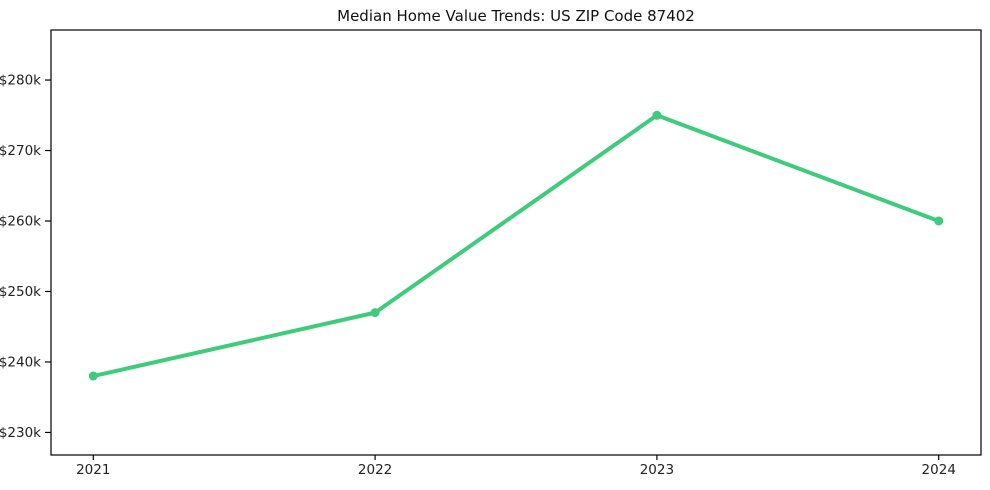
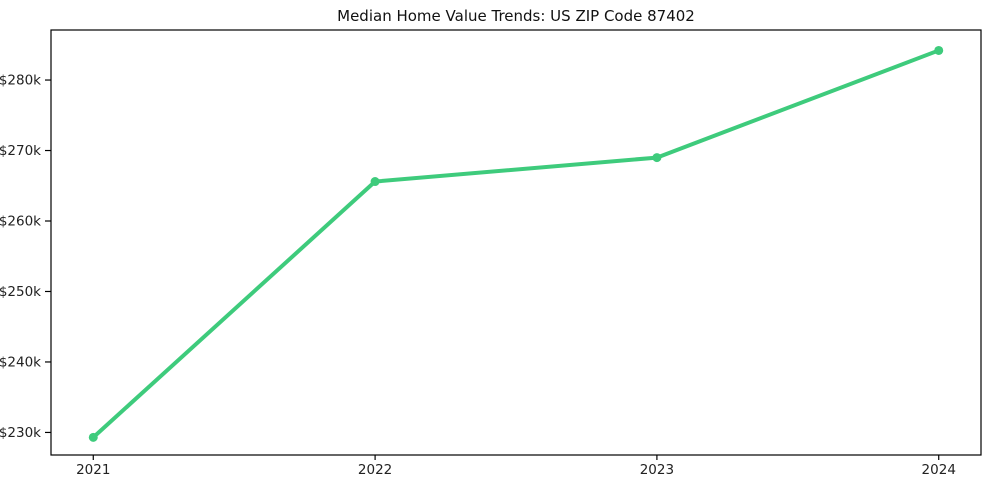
2021: $238k -> $229k
2022: $247k -> $266k
2023: $275k -> $269k
2024: $260k -> $284k
